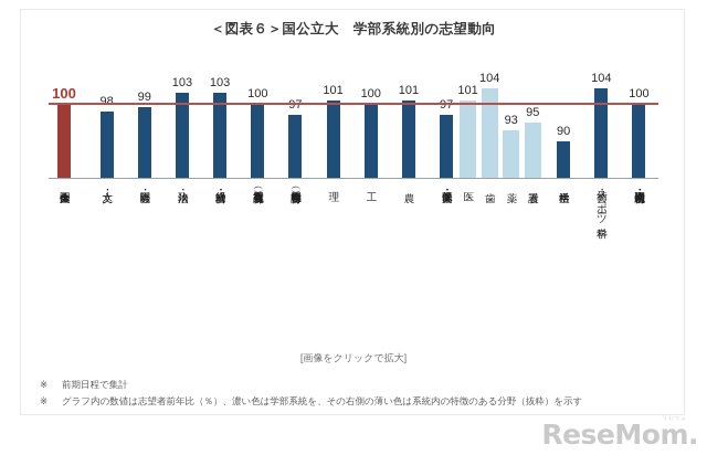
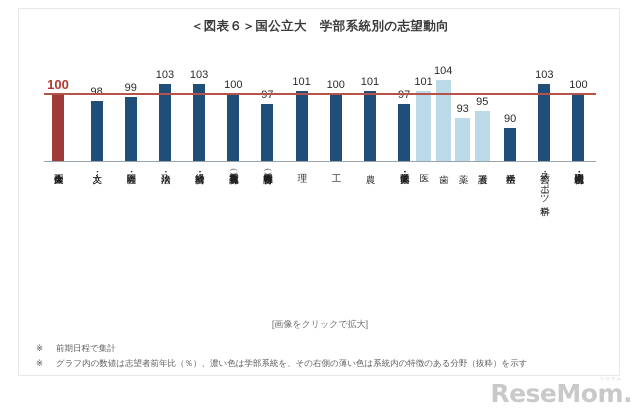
芸術・スポーツ科学: 104 -> 103
